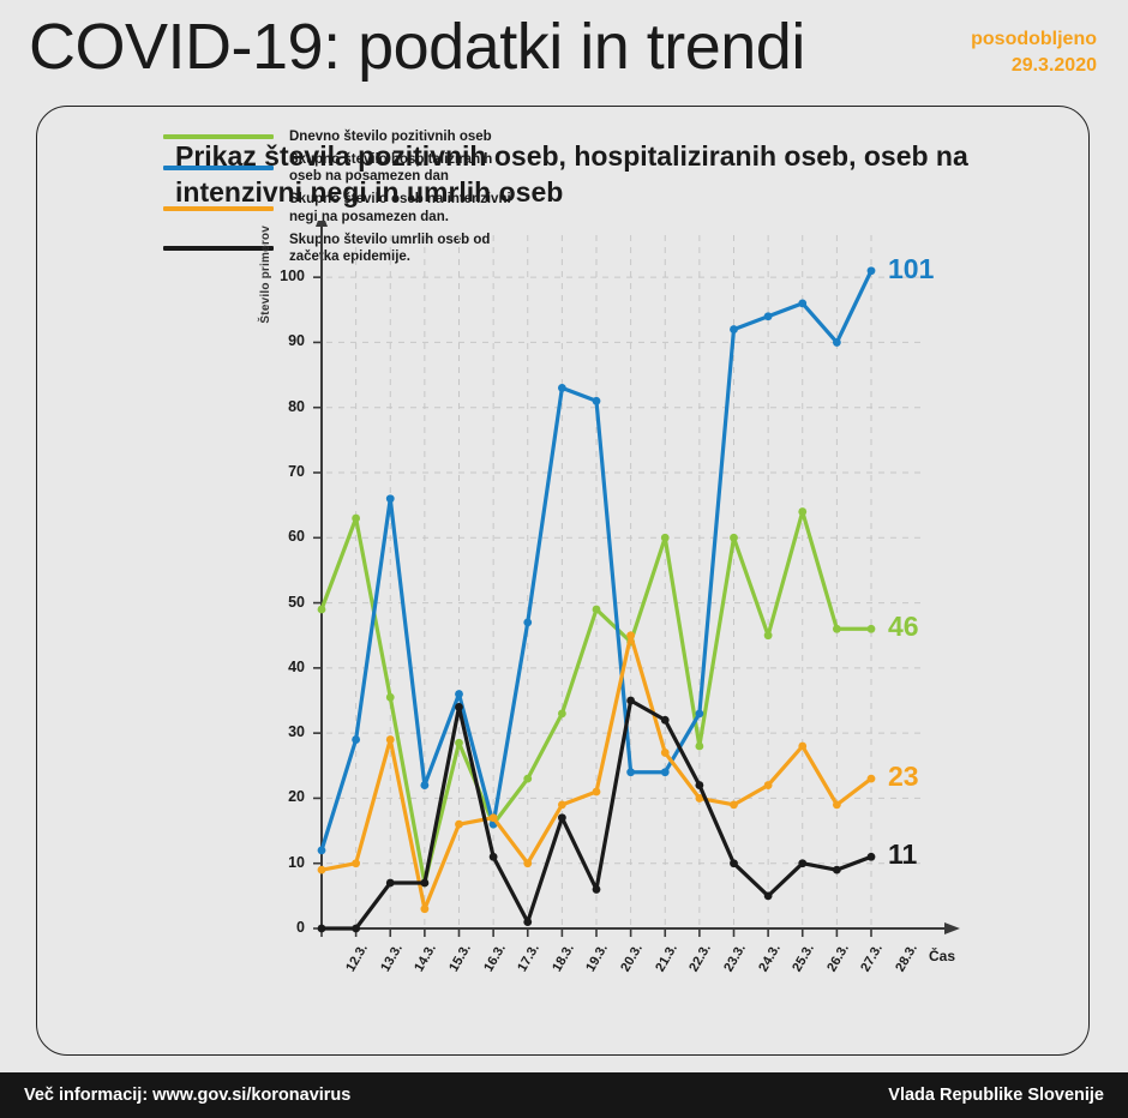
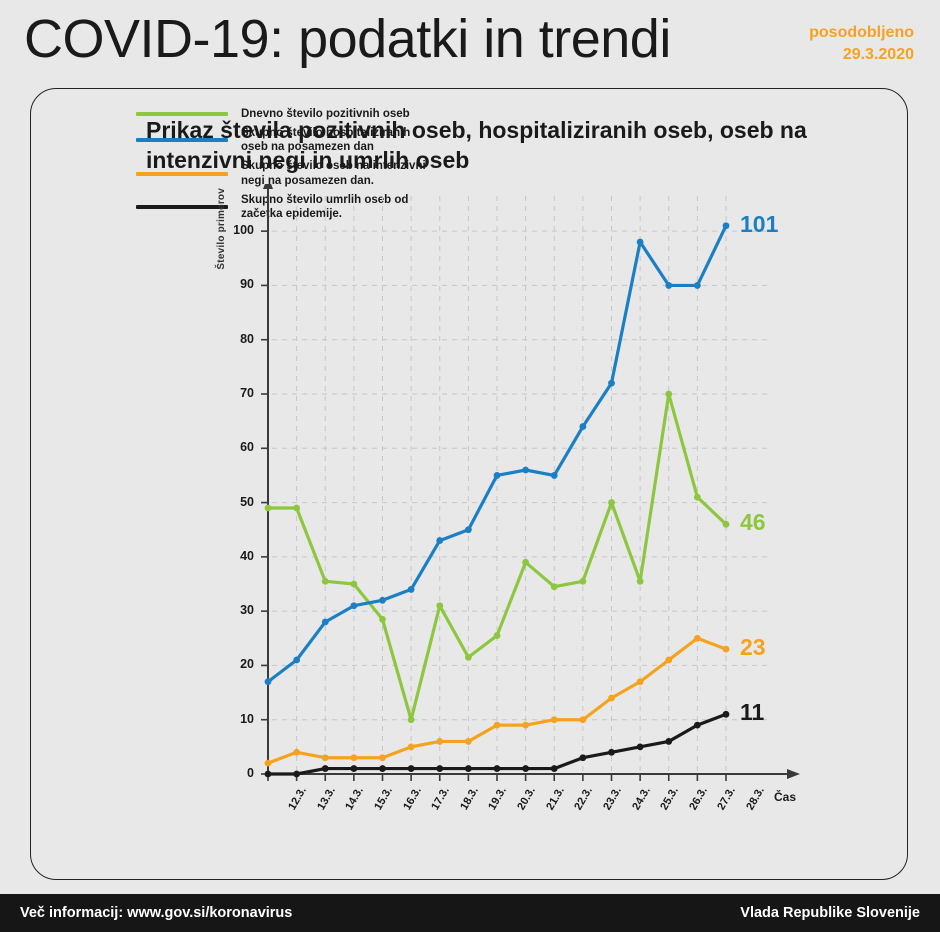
Skupno število hospitaliziranih oseb na posamezen dan/12.3.: 12 -> 17
Skupno število oseb na intenzivni negi na posamezen dan./12.3.: 9 -> 2
Dnevno število pozitivnih oseb/13.3.: 63 -> 49
Skupno število hospitaliziranih oseb na posamezen dan/13.3.: 29 -> 21
Skupno število oseb na intenzivni negi na posamezen dan./13.3.: 10 -> 4
Skupno število hospitaliziranih oseb na posamezen dan/14.3.: 66 -> 28
Skupno število oseb na intenzivni negi na posamezen dan./14.3.: 29 -> 3
Skupno število umrlih oseb od začetka epidemije./14.3.: 7 -> 1
Dnevno število pozitivnih oseb/15.3.: 7 -> 35
Skupno število hospitaliziranih oseb na posamezen dan/15.3.: 22 -> 31
Skupno število umrlih oseb od začetka epidemije./15.3.: 7 -> 1
Skupno število hospitaliziranih oseb na posamezen dan/16.3.: 36 -> 32
Skupno število oseb na intenzivni negi na posamezen dan./16.3.: 16 -> 3
Skupno število umrlih oseb od začetka epidemije./16.3.: 34 -> 1
Dnevno število pozitivnih oseb/17.3.: 16 -> 10
Skupno število hospitaliziranih oseb na posamezen dan/17.3.: 16 -> 34
Skupno število oseb na intenzivni negi na posamezen dan./17.3.: 17 -> 5
Skupno število umrlih oseb od začetka epidemije./17.3.: 11 -> 1
Dnevno število pozitivnih oseb/18.3.: 23 -> 31
Skupno število hospitaliziranih oseb na posamezen dan/18.3.: 47 -> 43
Skupno število oseb na intenzivni negi na posamezen dan./18.3.: 10 -> 6
Dnevno število pozitivnih oseb/19.3.: 33 -> 22
Skupno število hospitaliziranih oseb na posamezen dan/19.3.: 83 -> 45
Skupno število oseb na intenzivni negi na posamezen dan./19.3.: 19 -> 6
Skupno število umrlih oseb od začetka epidemije./19.3.: 17 -> 1
Dnevno število pozitivnih oseb/20.3.: 49 -> 26
Skupno število hospitaliziranih oseb na posamezen dan/20.3.: 81 -> 55
Skupno število oseb na intenzivni negi na posamezen dan./20.3.: 21 -> 9
Skupno število umrlih oseb od začetka epidemije./20.3.: 6 -> 1
Dnevno število pozitivnih oseb/21.3.: 44 -> 39
Skupno število hospitaliziranih oseb na posamezen dan/21.3.: 24 -> 56
Skupno število oseb na intenzivni negi na posamezen dan./21.3.: 45 -> 9
Skupno število umrlih oseb od začetka epidemije./21.3.: 35 -> 1
Dnevno število pozitivnih oseb/22.3.: 60 -> 34
Skupno število hospitaliziranih oseb na posamezen dan/22.3.: 24 -> 55
Skupno število oseb na intenzivni negi na posamezen dan./22.3.: 27 -> 10
Skupno število umrlih oseb od začetka epidemije./22.3.: 32 -> 1
Dnevno število pozitivnih oseb/23.3.: 28 -> 36
Skupno število hospitaliziranih oseb na posamezen dan/23.3.: 33 -> 64
Skupno število oseb na intenzivni negi na posamezen dan./23.3.: 20 -> 10
Skupno število umrlih oseb od začetka epidemije./23.3.: 22 -> 3
Dnevno število pozitivnih oseb/24.3.: 60 -> 50
Skupno število hospitaliziranih oseb na posamezen dan/24.3.: 92 -> 72
Skupno število oseb na intenzivni negi na posamezen dan./24.3.: 19 -> 14
Skupno število umrlih oseb od začetka epidemije./24.3.: 10 -> 4
Dnevno število pozitivnih oseb/25.3.: 45 -> 36
Skupno število hospitaliziranih oseb na posamezen dan/25.3.: 94 -> 98
Skupno število oseb na intenzivni negi na posamezen dan./25.3.: 22 -> 17
Dnevno število pozitivnih oseb/26.3.: 64 -> 70
Skupno število hospitaliziranih oseb na posamezen dan/26.3.: 96 -> 90
Skupno število oseb na intenzivni negi na posamezen dan./26.3.: 28 -> 21
Skupno število umrlih oseb od začetka epidemije./26.3.: 10 -> 6
Dnevno število pozitivnih oseb/27.3.: 46 -> 51
Skupno število oseb na intenzivni negi na posamezen dan./27.3.: 19 -> 25
